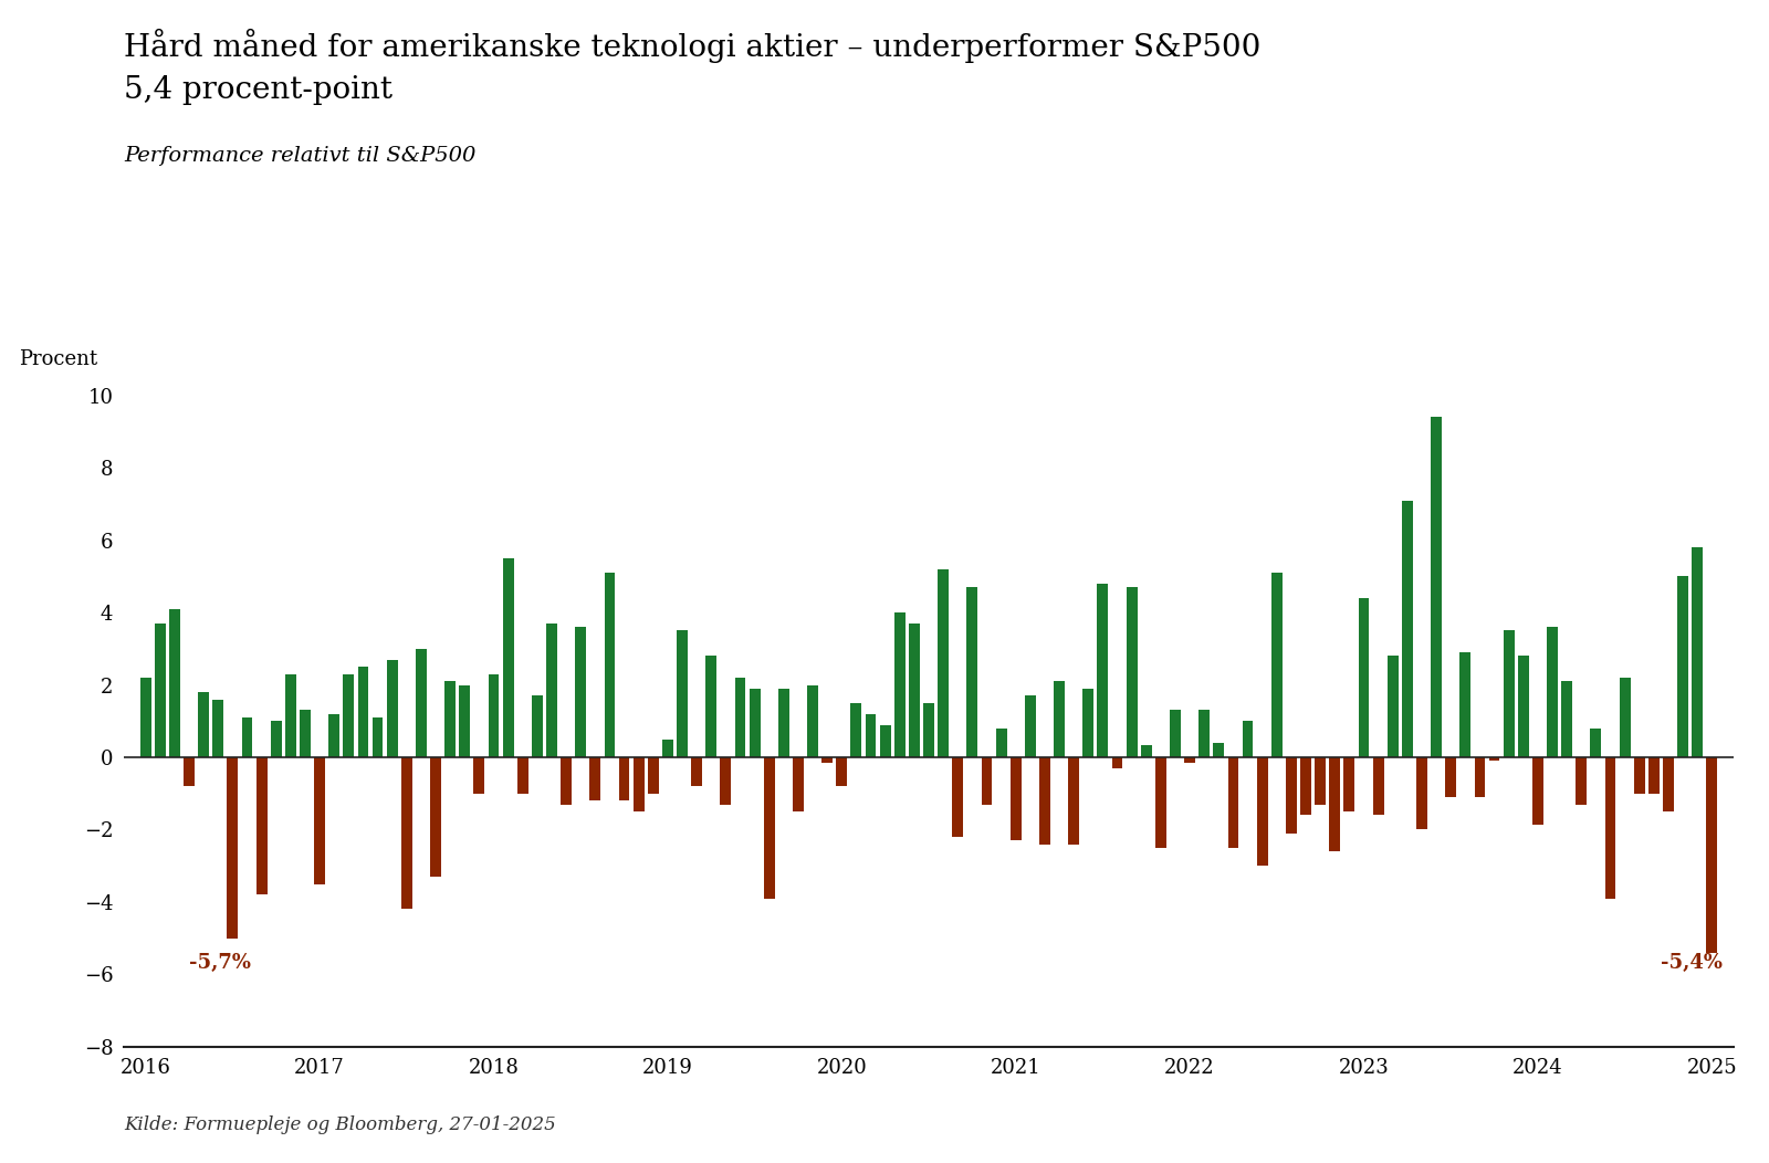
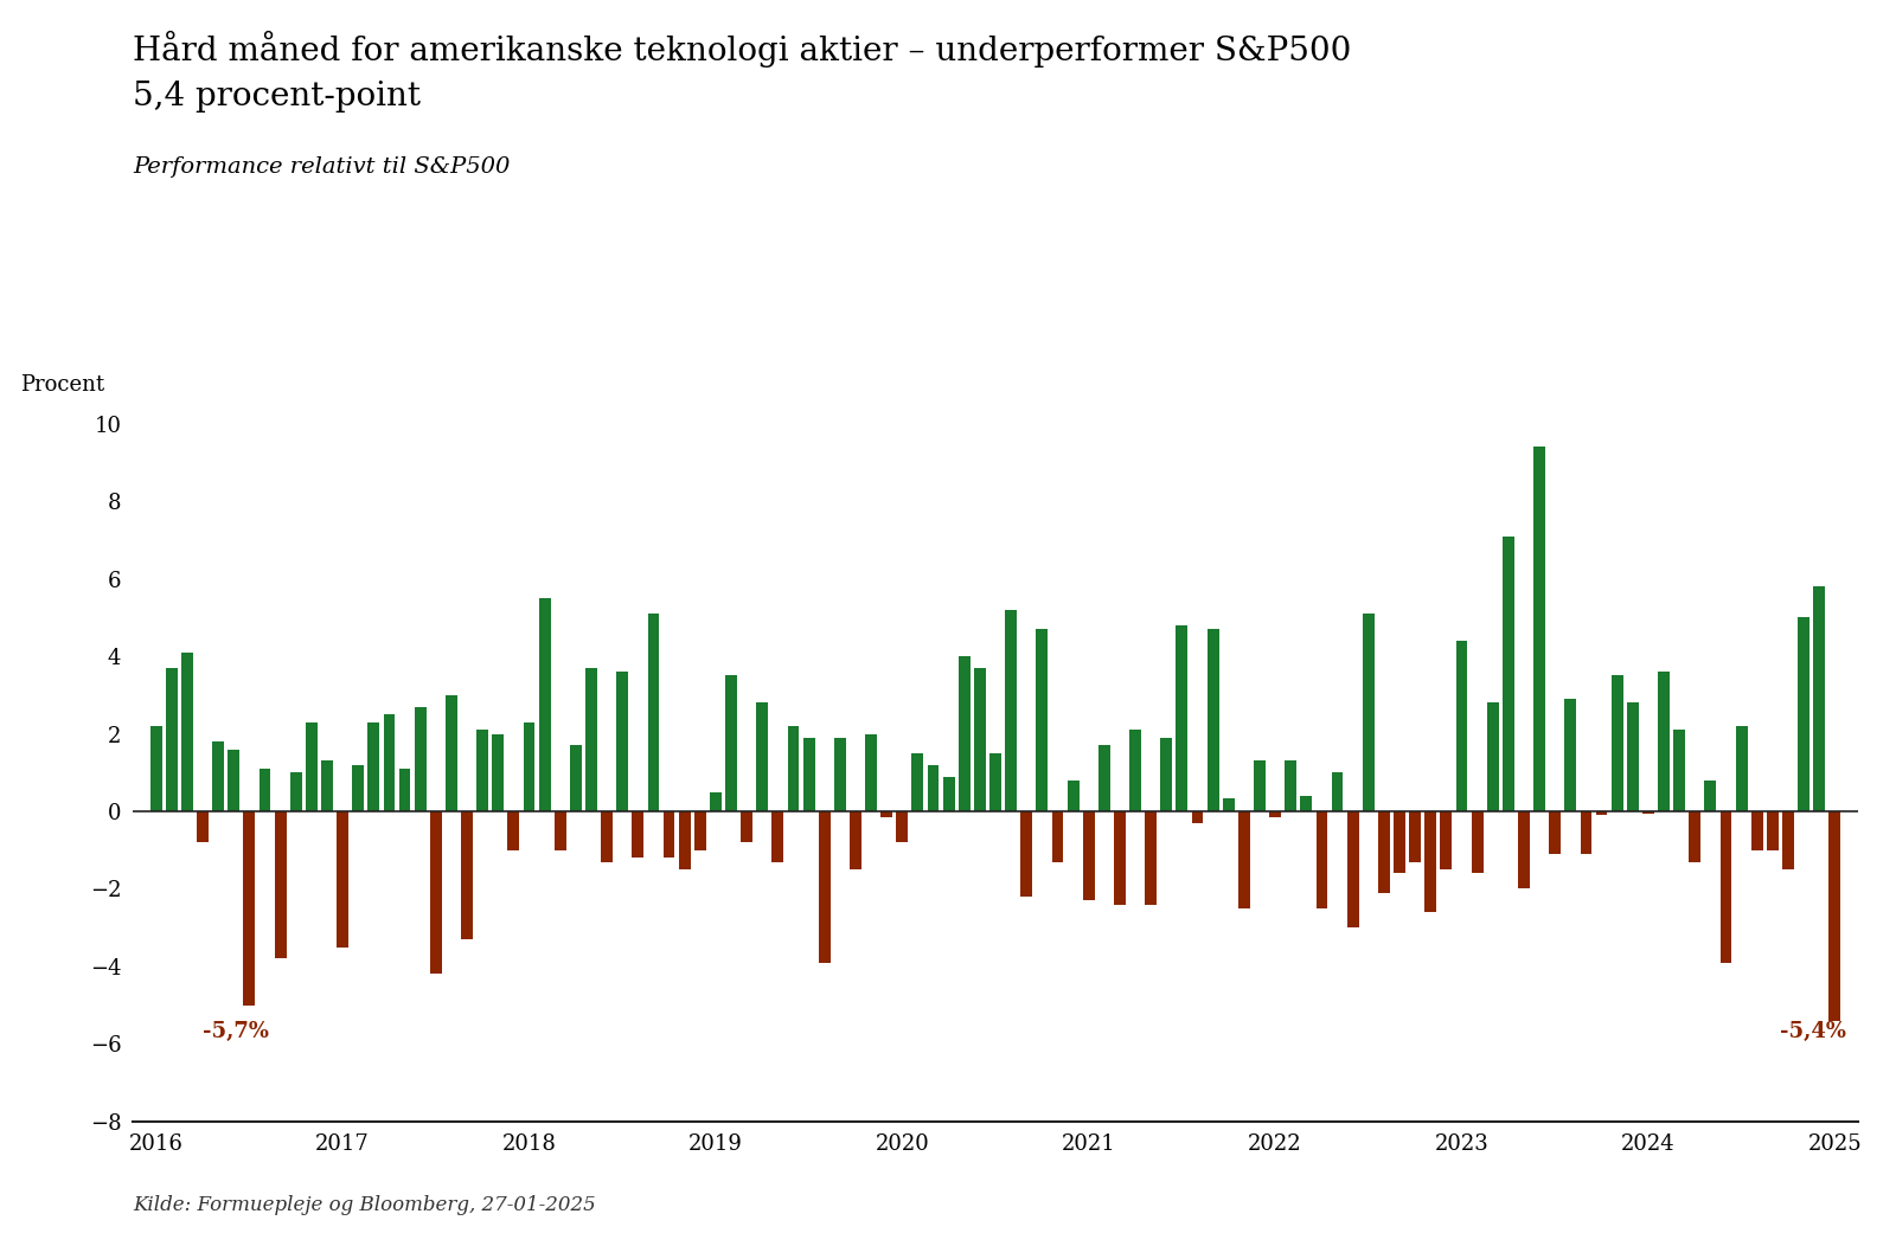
2024: -1.85 -> -0.05
